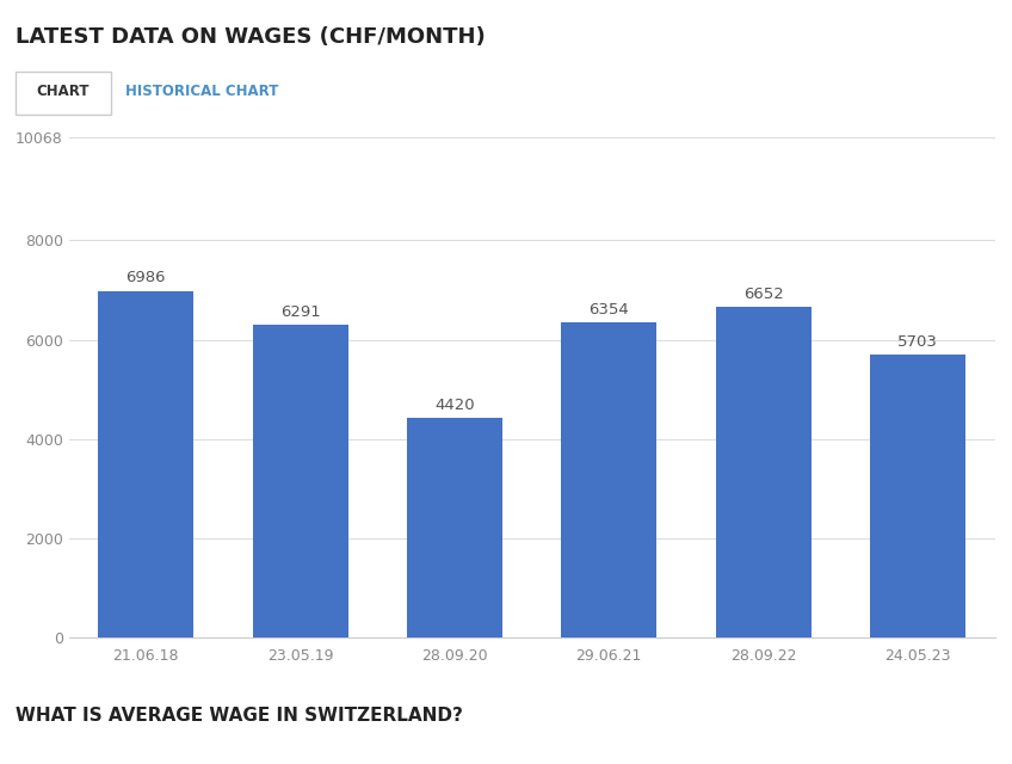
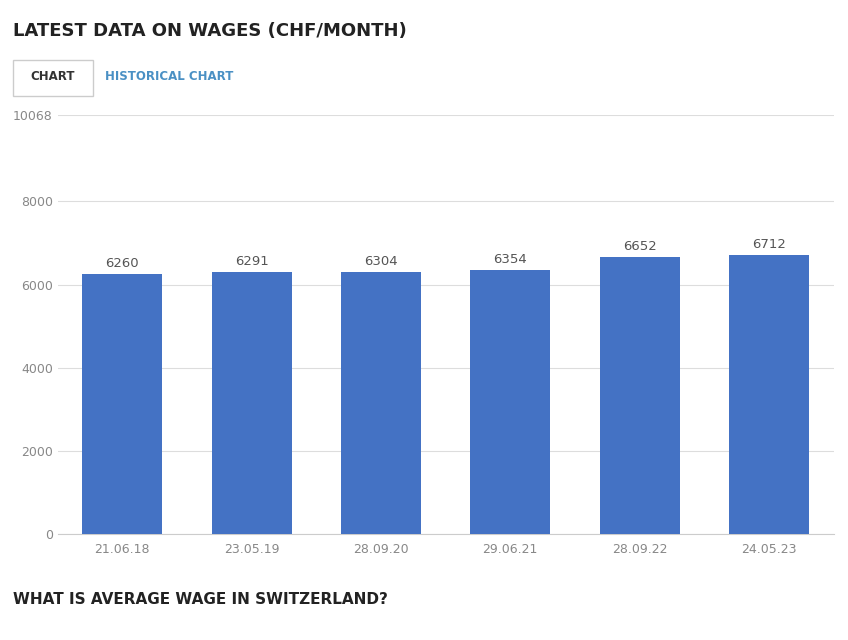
21.06.18: 6986 -> 6260
28.09.20: 4420 -> 6304
24.05.23: 5703 -> 6712
